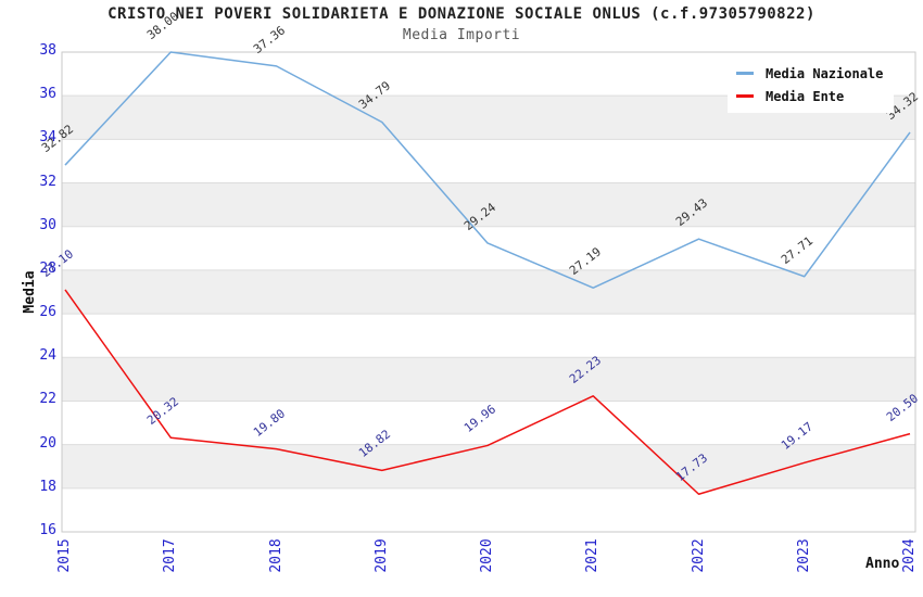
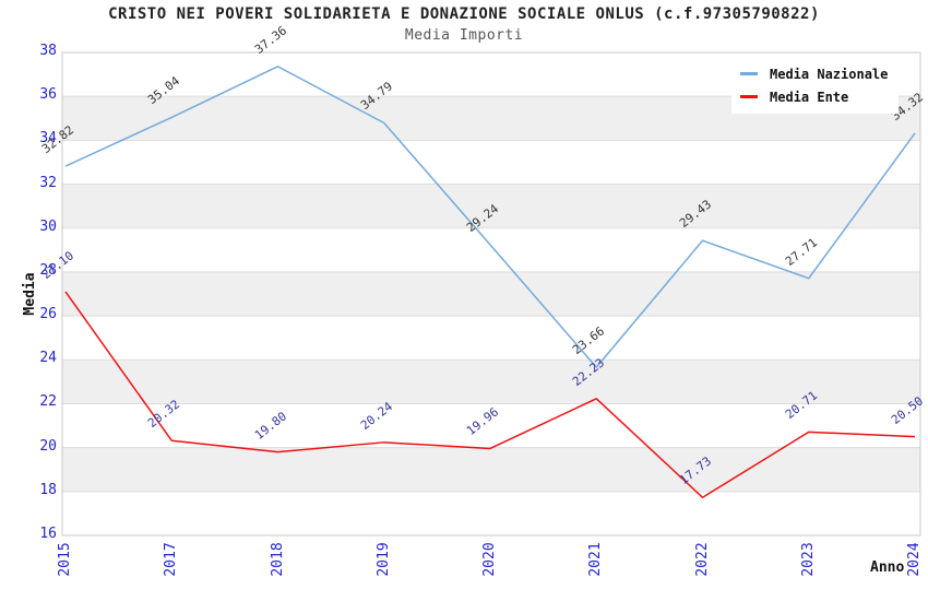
Media Nazionale/2017: 38.00 -> 35.04
Media Ente/2019: 18.82 -> 20.24
Media Nazionale/2021: 27.19 -> 23.66
Media Ente/2023: 19.17 -> 20.71
